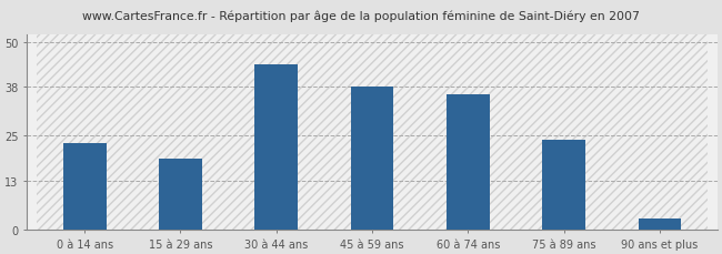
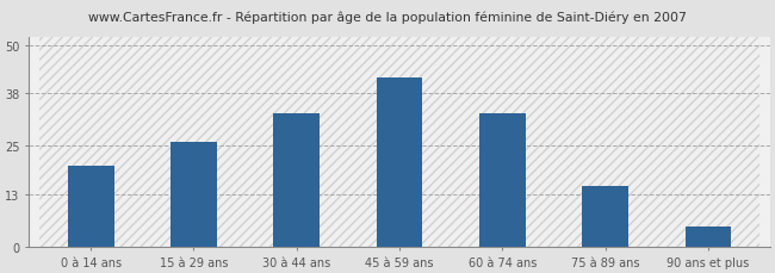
0 à 14 ans: 23 -> 20
15 à 29 ans: 19 -> 26
30 à 44 ans: 44 -> 33
45 à 59 ans: 38 -> 42
60 à 74 ans: 36 -> 33
75 à 89 ans: 24 -> 15
90 ans et plus: 3 -> 5
